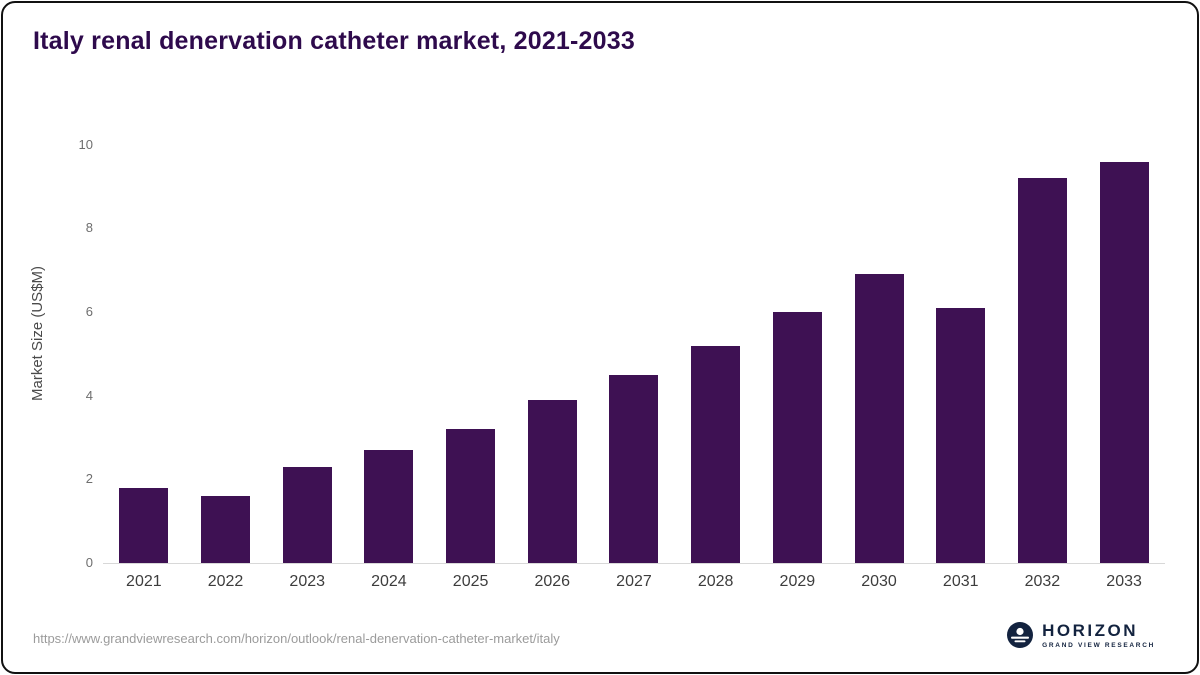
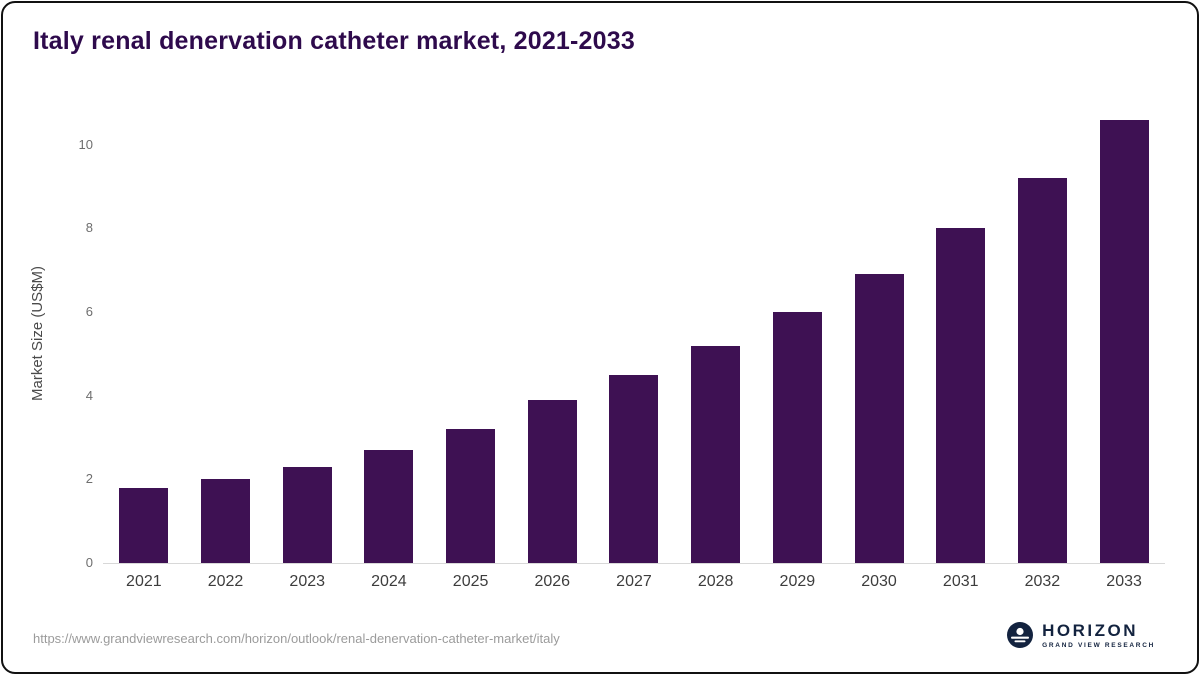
2022: 1.6 -> 2.0
2031: 6.1 -> 8.0
2033: 9.6 -> 10.6
